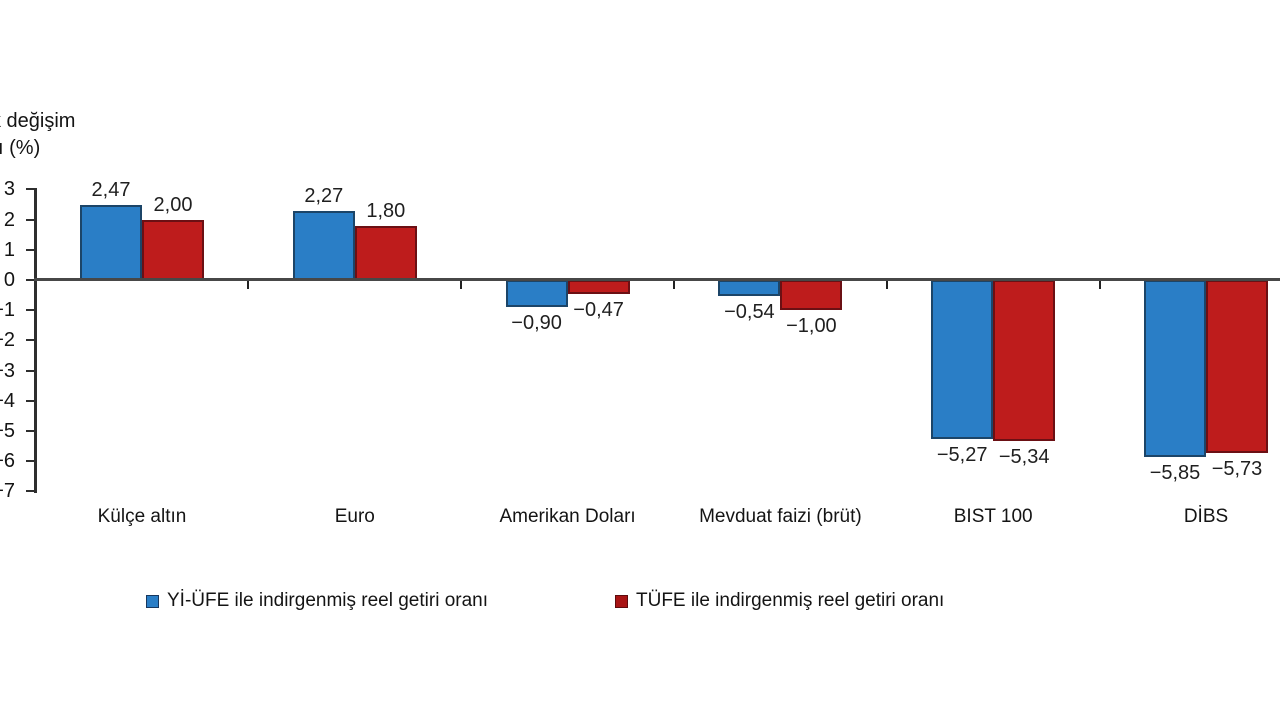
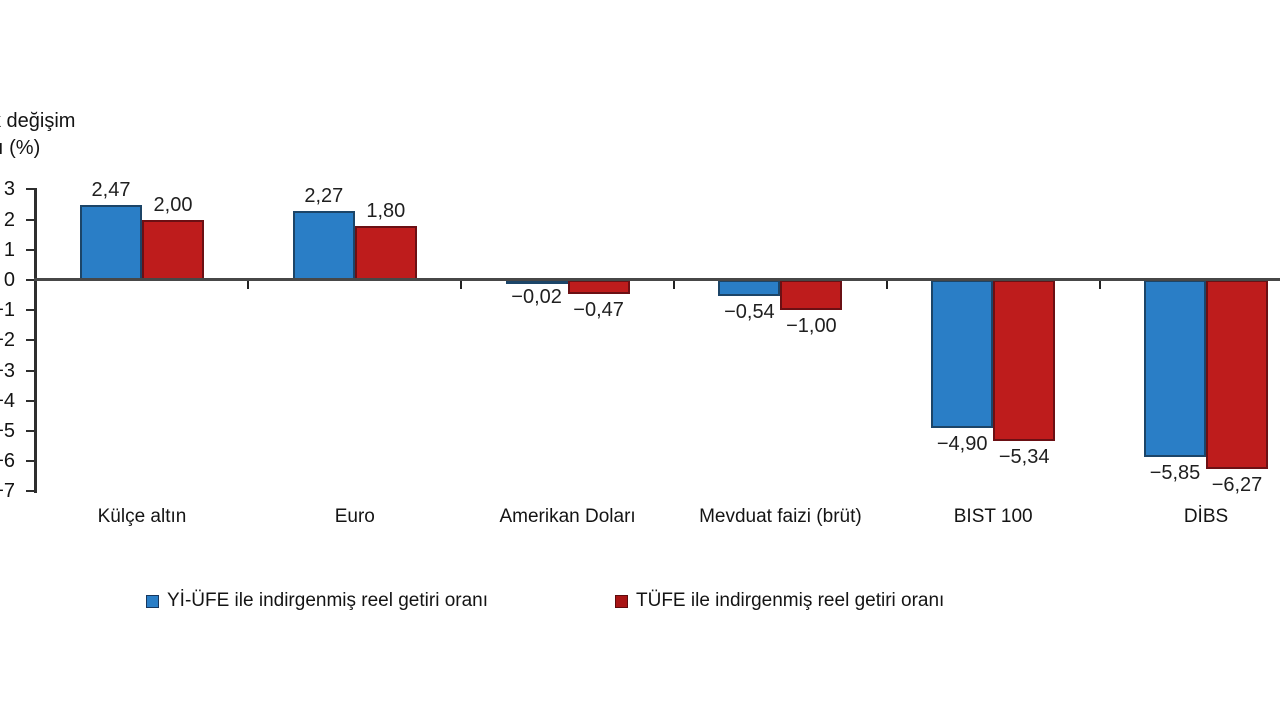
Yİ-ÜFE ile indirgenmiş reel getiri oranı/Amerikan Doları: −0,90 -> −0,02
Yİ-ÜFE ile indirgenmiş reel getiri oranı/BIST 100: −5,27 -> −4,90
TÜFE ile indirgenmiş reel getiri oranı/DİBS: −5,73 -> −6,27
